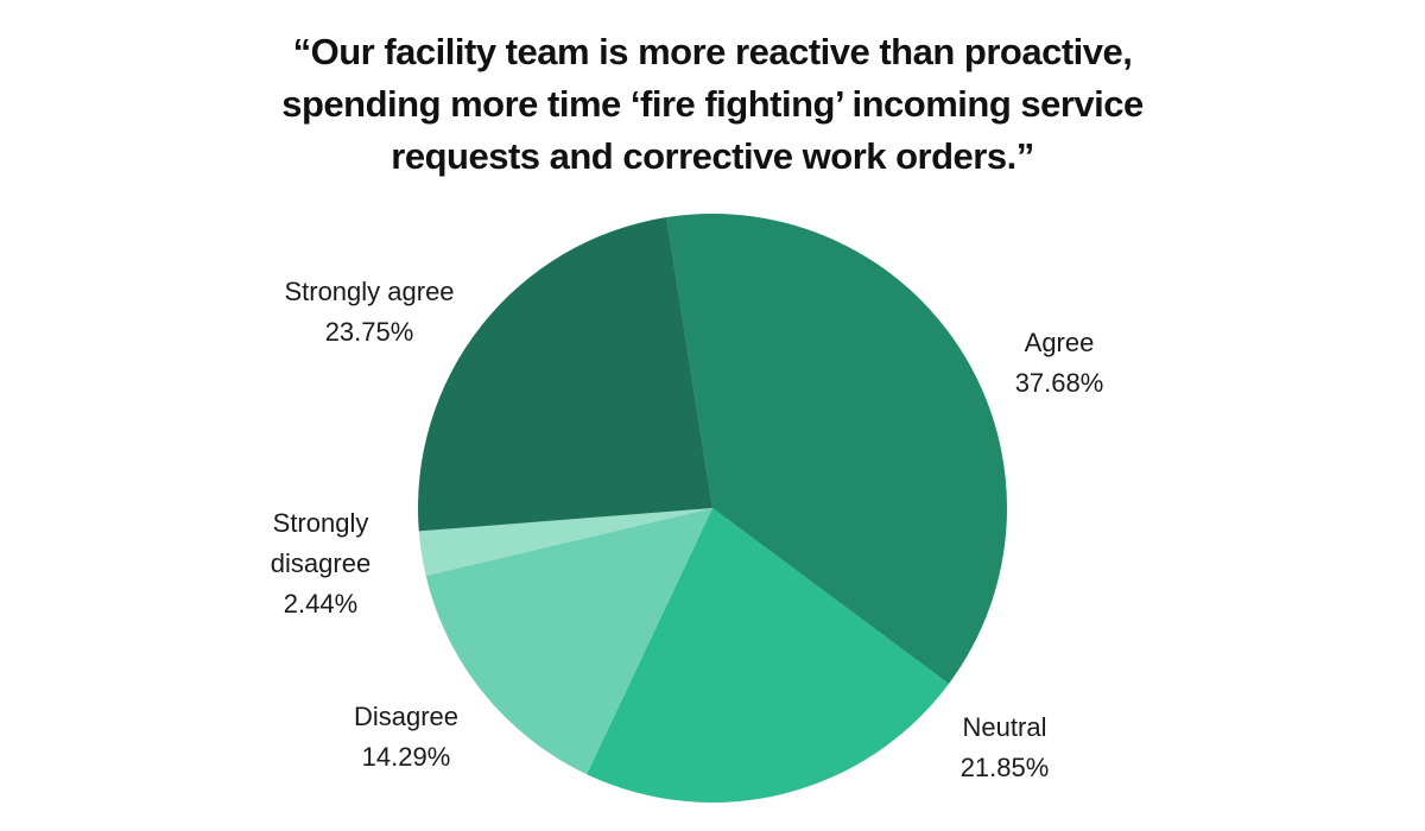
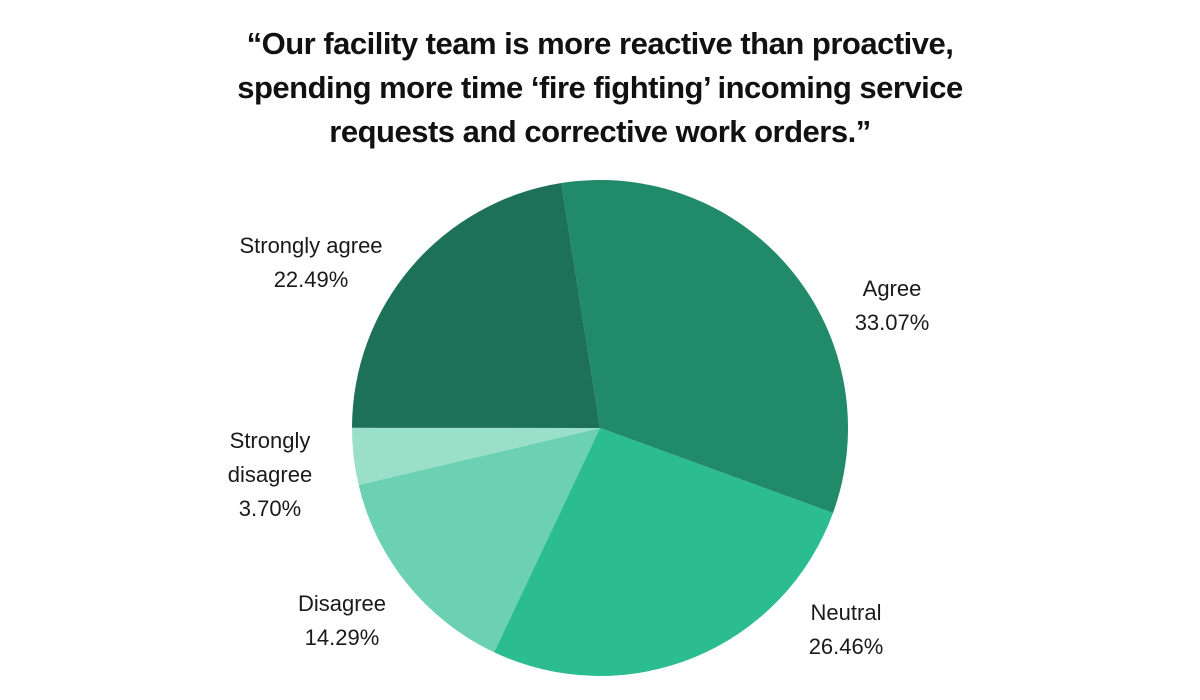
Agree: 37.68% -> 33.07%
Neutral: 21.85% -> 26.46%
Strongly disagree: 2.44% -> 3.70%
Strongly agree: 23.75% -> 22.49%
